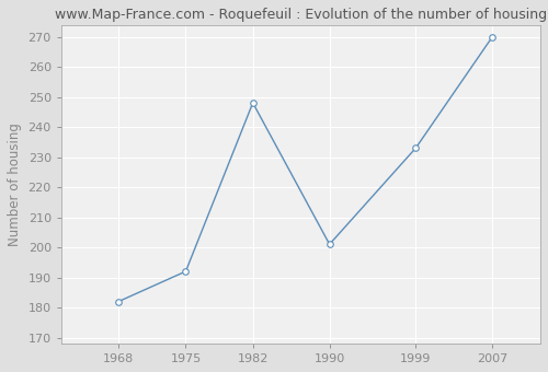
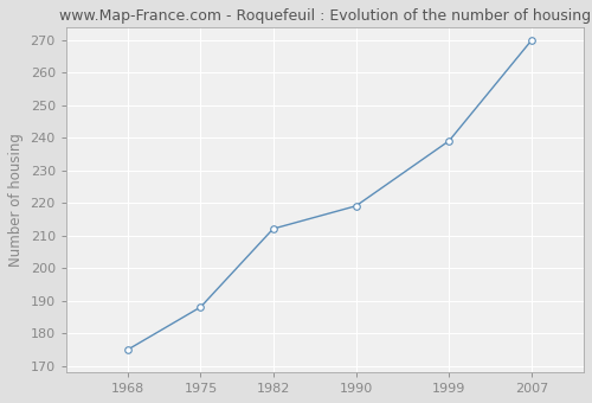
1968: 182 -> 175
1975: 192 -> 188
1982: 248 -> 212
1990: 201 -> 219
1999: 233 -> 239
